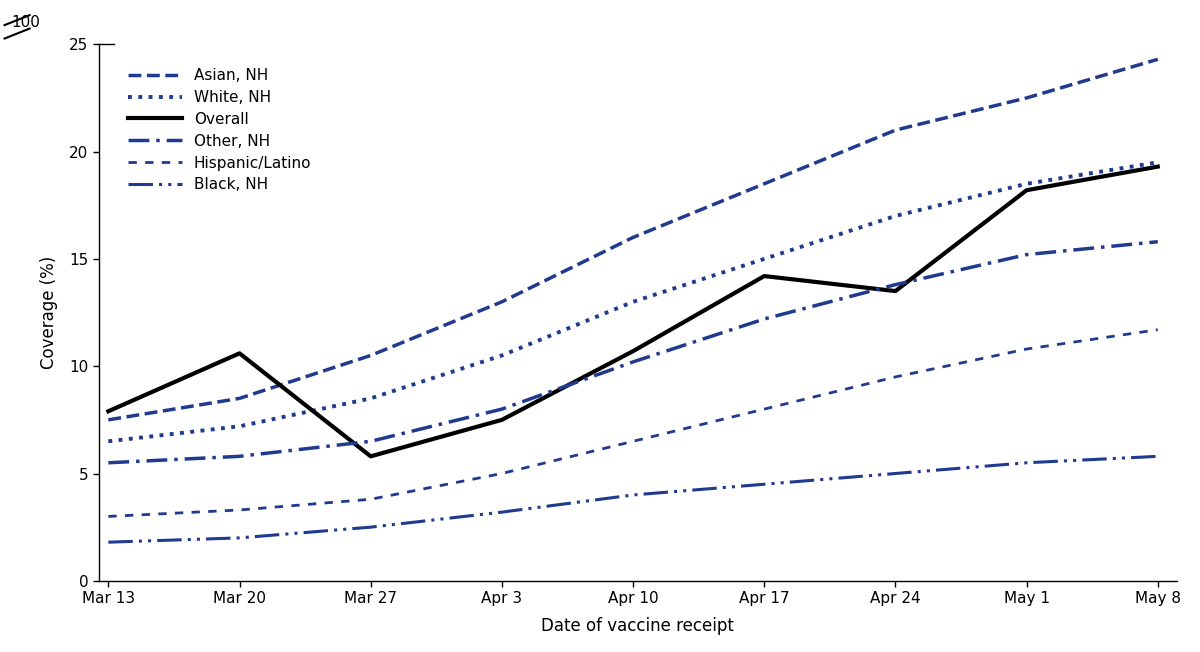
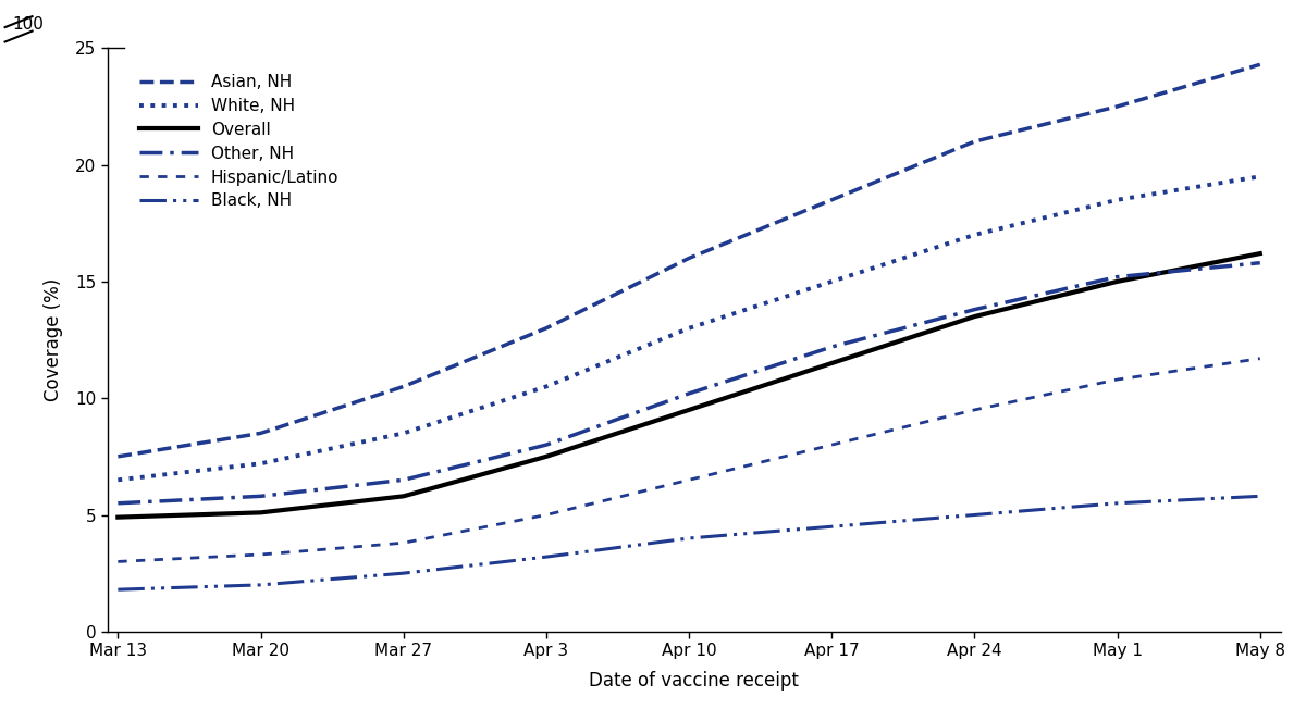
Overall/Mar 13: 7.9 -> 4.9
Overall/Mar 20: 10.6 -> 5.1
Overall/Apr 10: 10.7 -> 9.5
Overall/Apr 17: 14.2 -> 11.5
Overall/May 1: 18.2 -> 15.0
Overall/May 8: 19.3 -> 16.2
